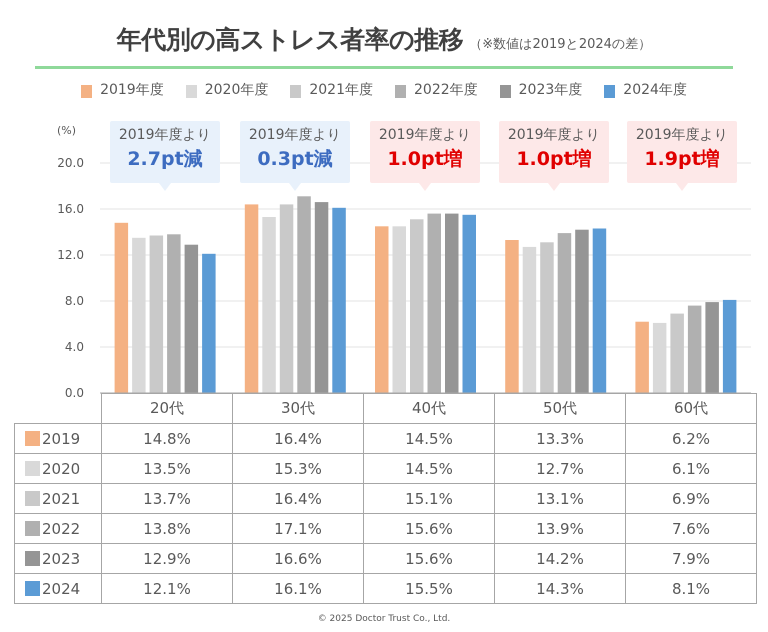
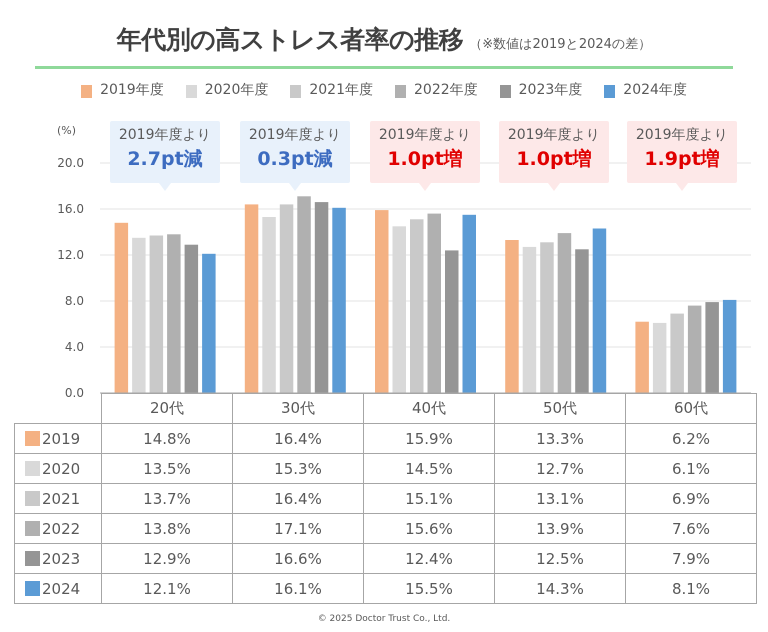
2019年度/40代: 14.5% -> 15.9%
2023年度/40代: 15.6% -> 12.4%
2023年度/50代: 14.2% -> 12.5%
